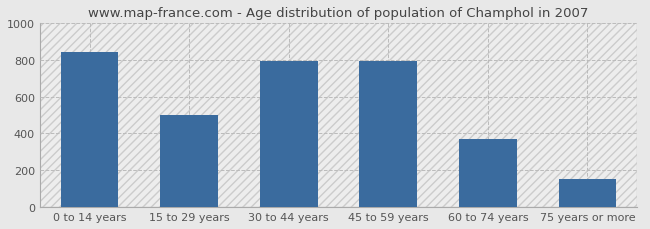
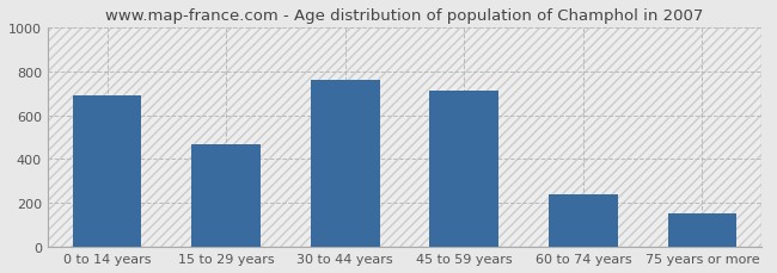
0 to 14 years: 840 -> 690
15 to 29 years: 500 -> 470
30 to 44 years: 790 -> 760
45 to 59 years: 800 -> 710
60 to 74 years: 370 -> 240
